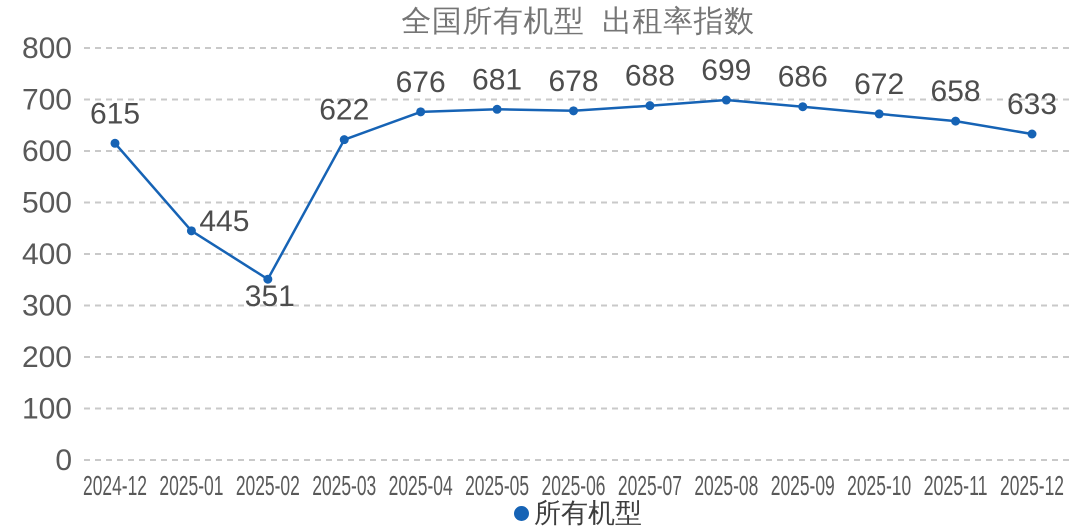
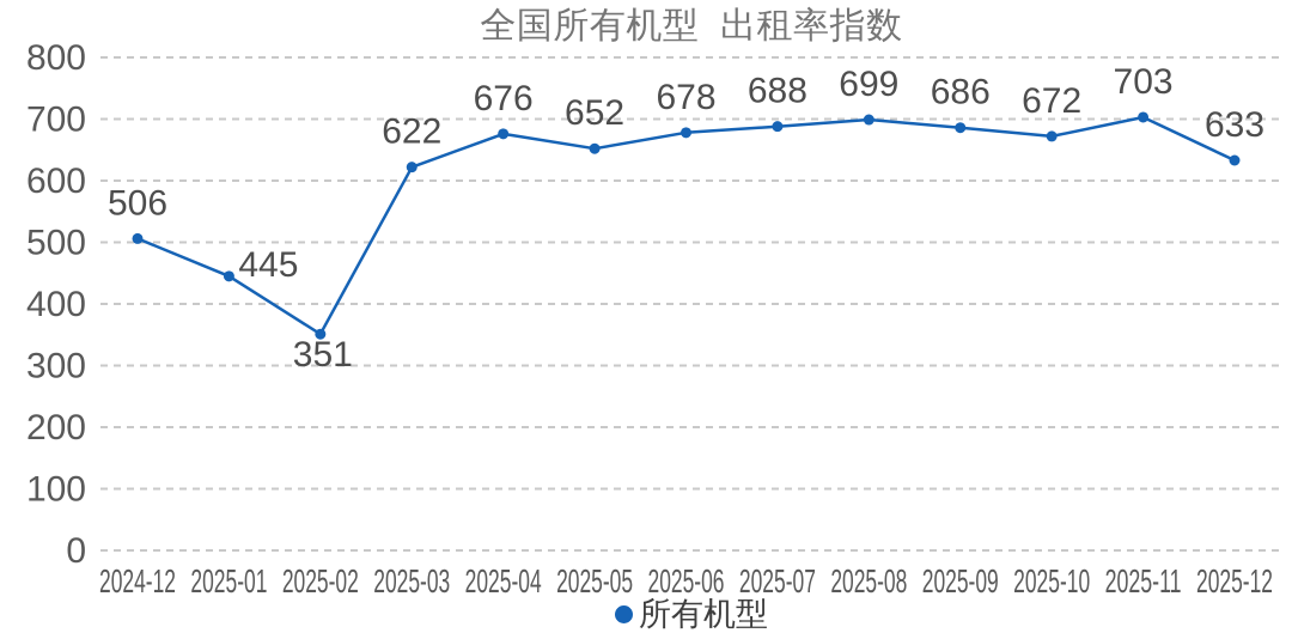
2024-12: 615 -> 506
2025-05: 681 -> 652
2025-11: 658 -> 703
